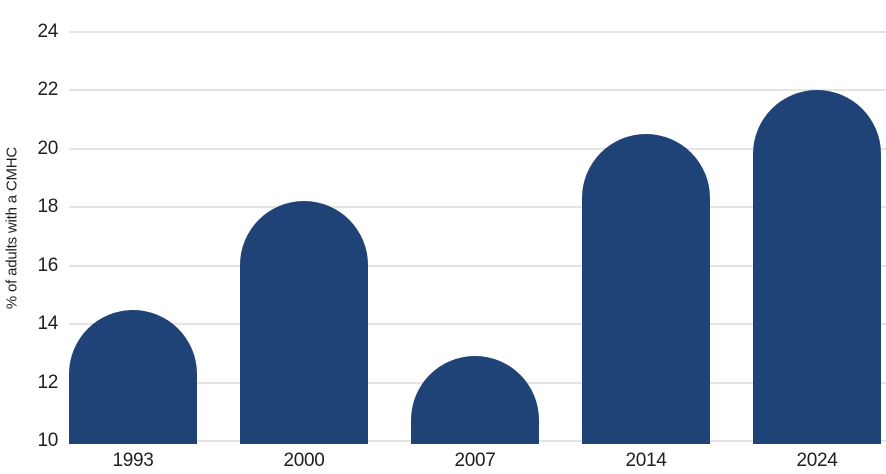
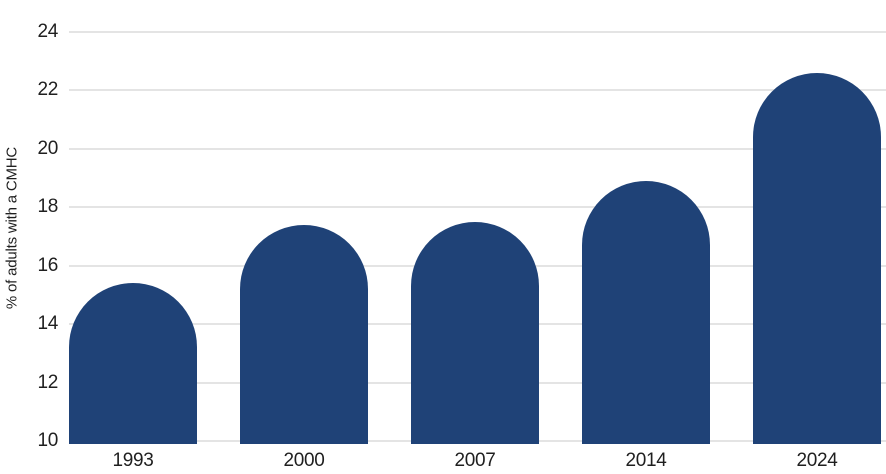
1993: 14.5 -> 15.4
2000: 18.2 -> 17.4
2007: 12.9 -> 17.5
2014: 20.5 -> 18.9
2024: 22.0 -> 22.6
